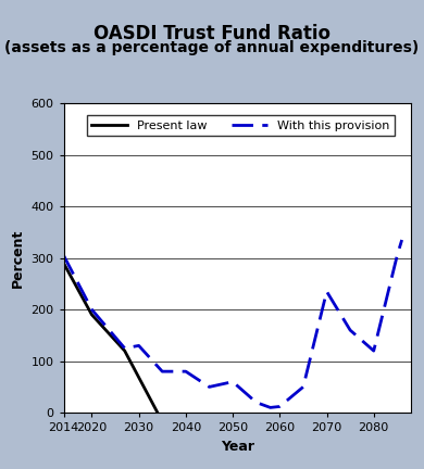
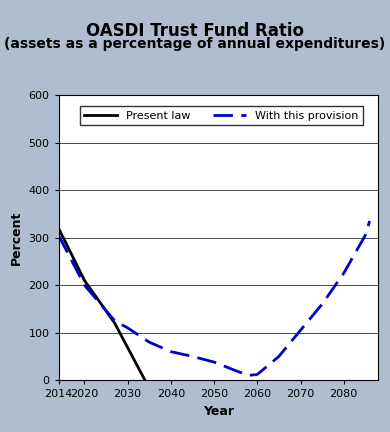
Present law/2014: 290 -> 320
Present law/2020: 190 -> 210
With this provision/2030: 130 -> 110
With this provision/2040: 80 -> 60
With this provision/2050: 60 -> 38
With this provision/2070: 235 -> 105
With this provision/2080: 120 -> 225
